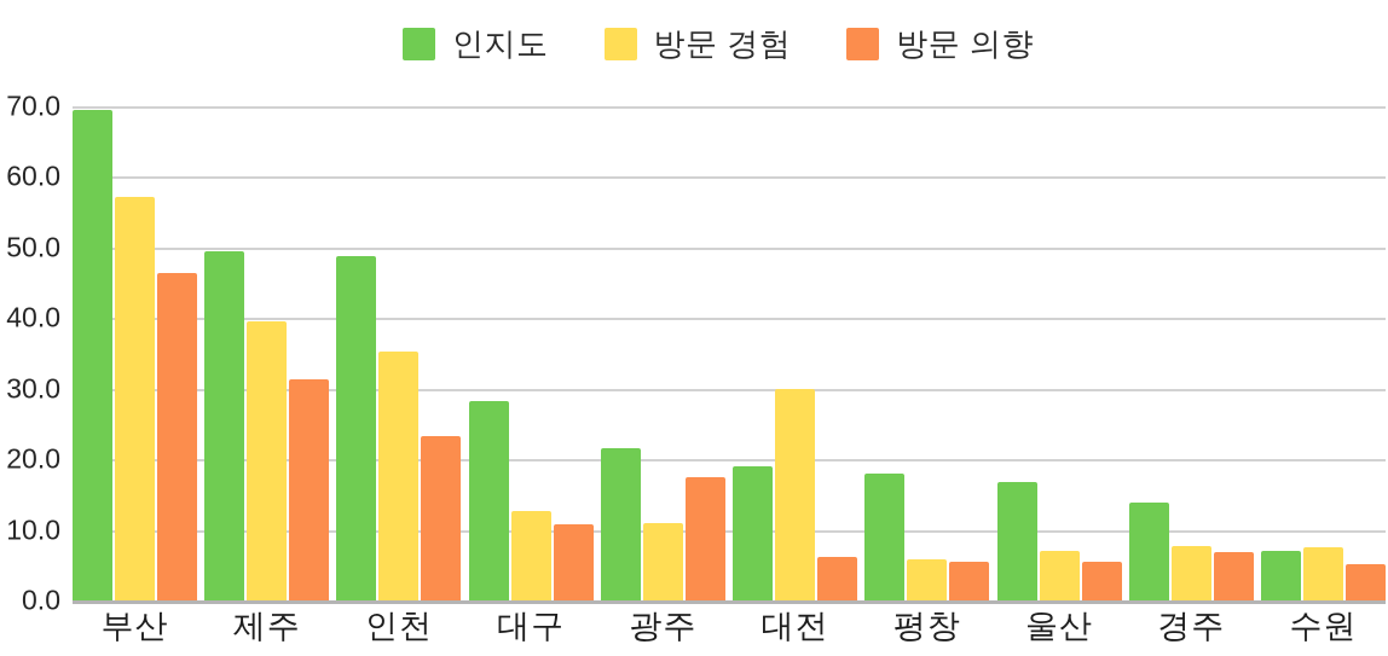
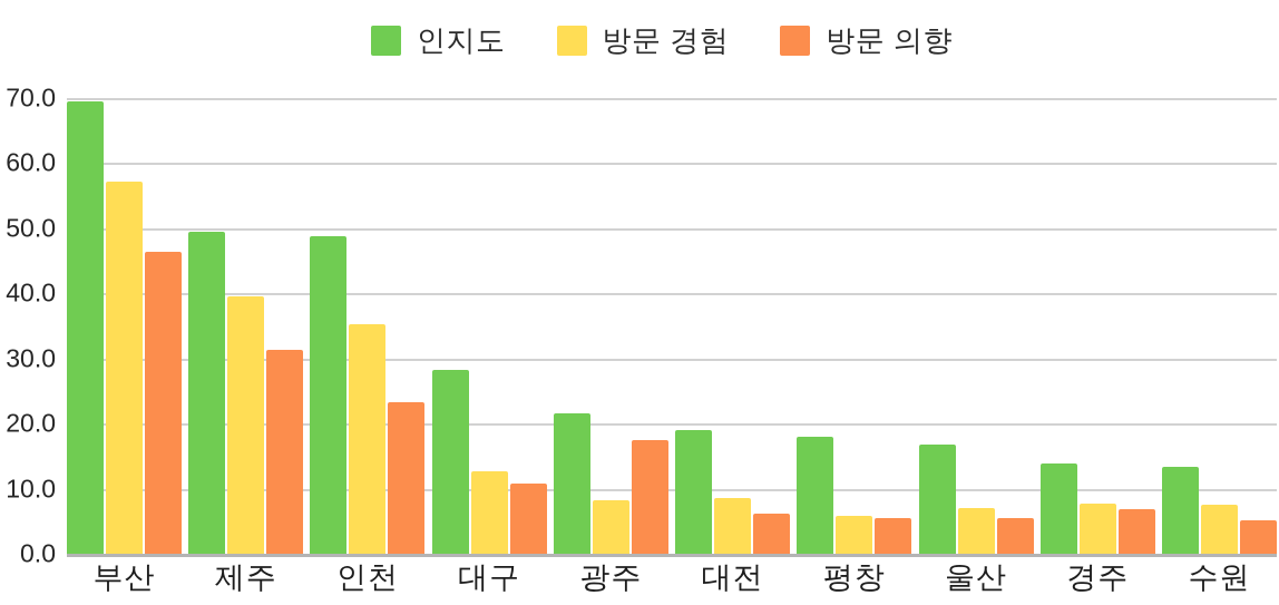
방문 경험/광주: 11 -> 8
방문 경험/대전: 30 -> 9
인지도/수원: 7 -> 13
